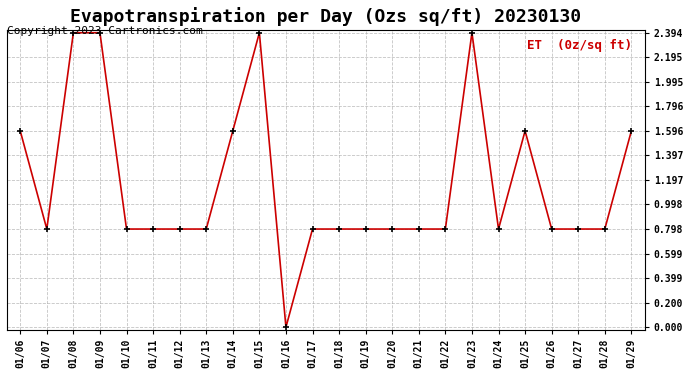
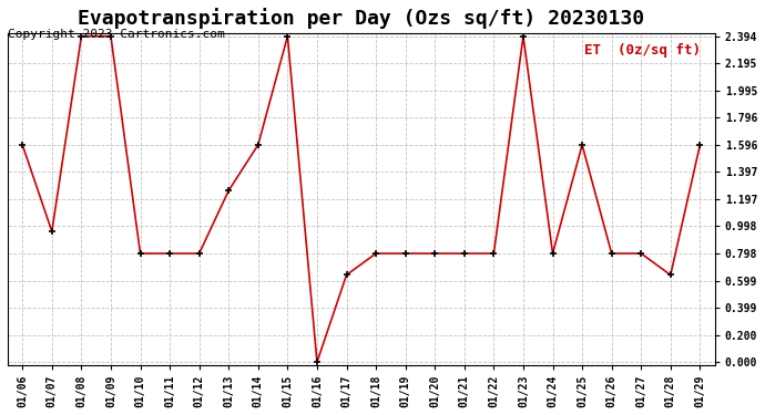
01/07: 0.80 -> 0.96
01/13: 0.80 -> 1.26
01/17: 0.80 -> 0.64
01/28: 0.80 -> 0.64
